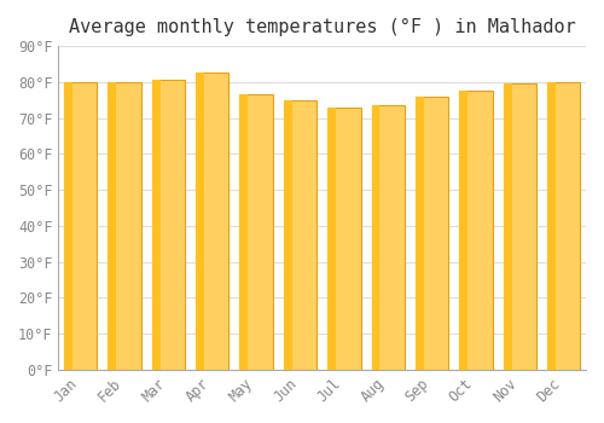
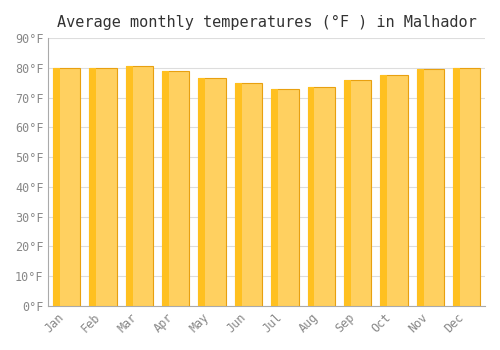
Apr: 82.5°F -> 79.0°F
